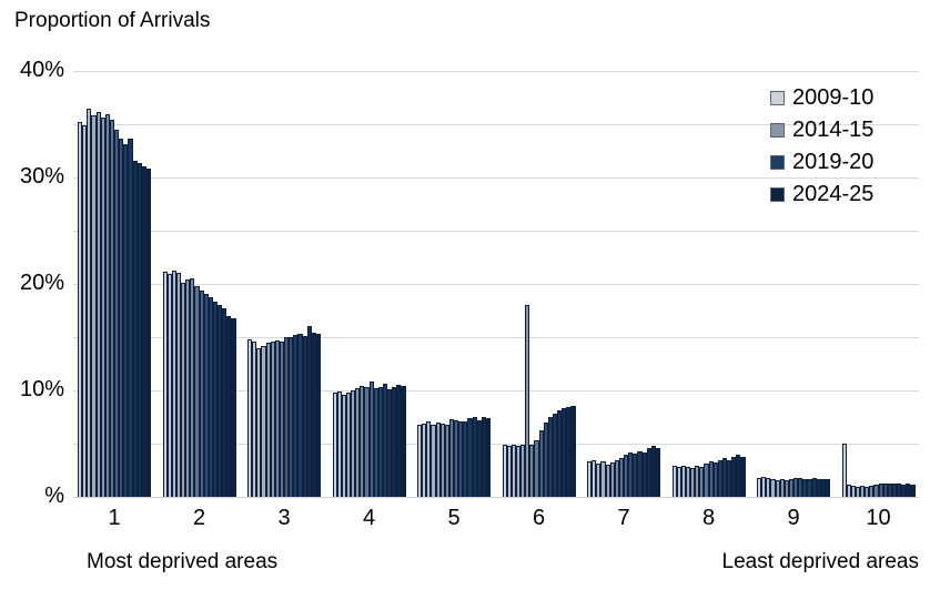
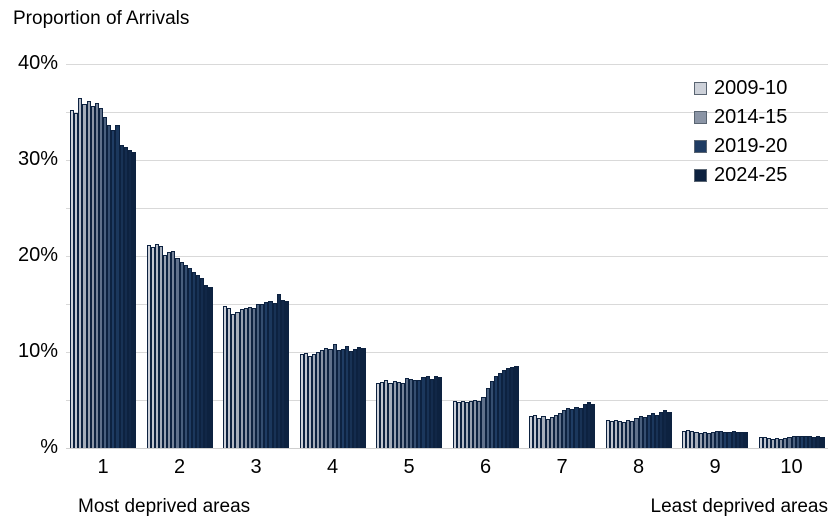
2014-15/6: 18% -> 5%
2009-10/10: 5% -> 1%
